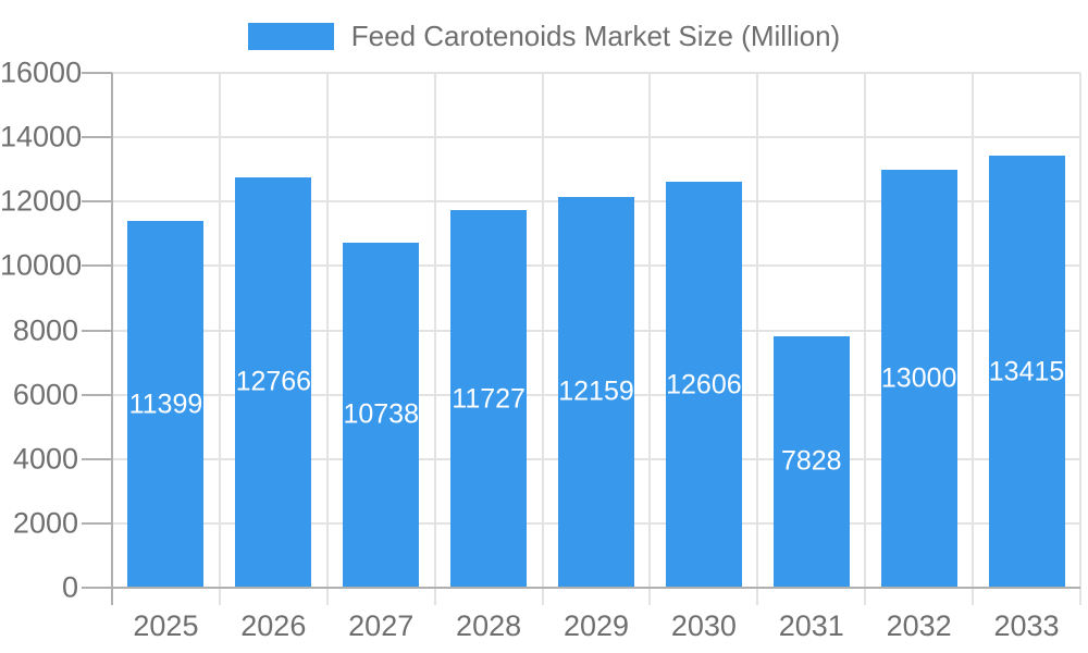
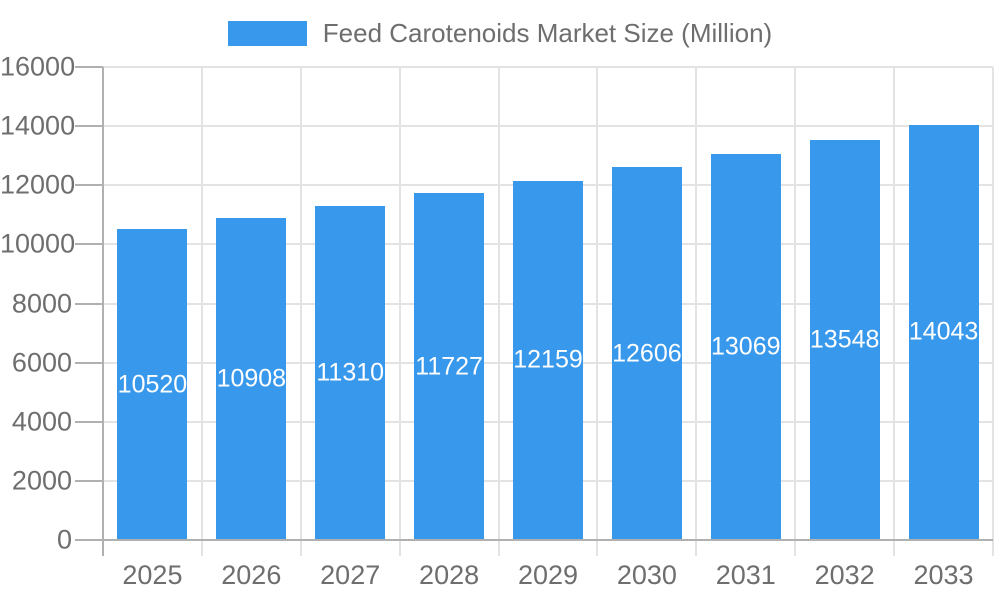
2025: 11399 -> 10520
2026: 12766 -> 10908
2027: 10738 -> 11310
2031: 7828 -> 13069
2032: 13000 -> 13548
2033: 13415 -> 14043
